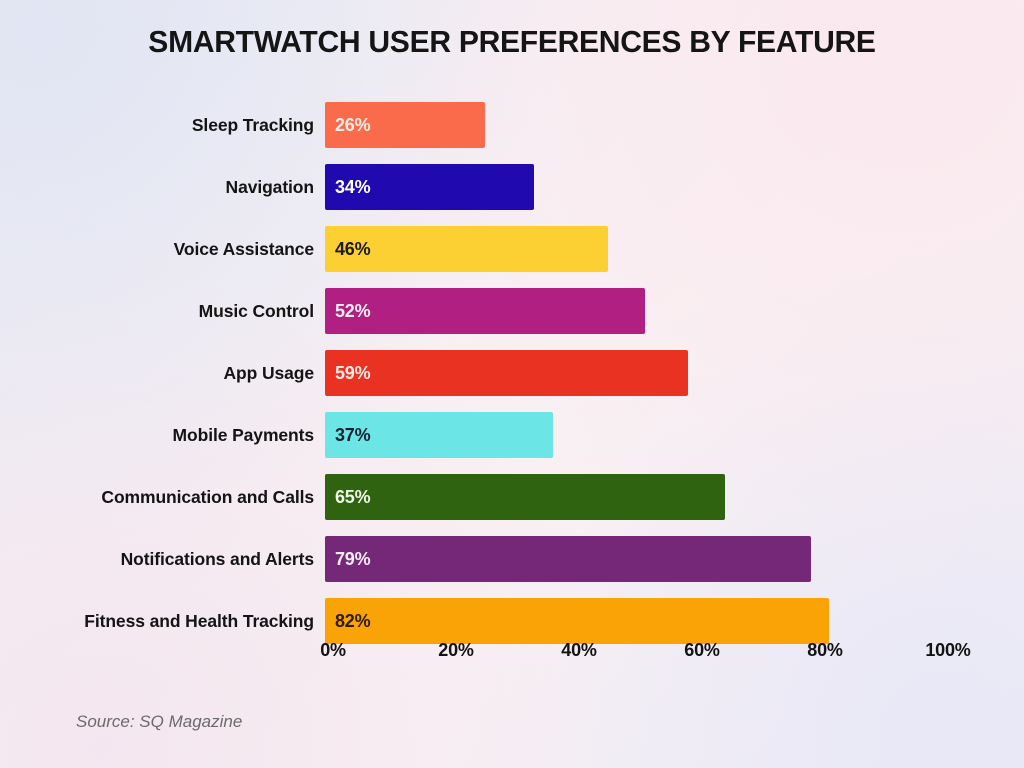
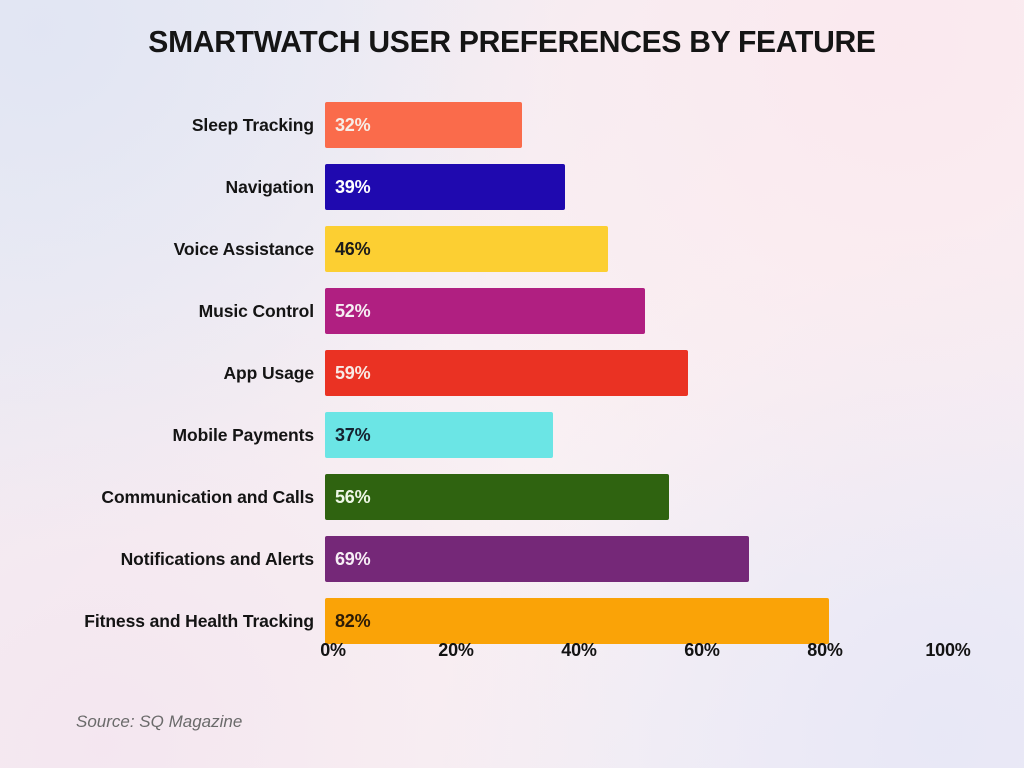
Sleep Tracking: 26% -> 32%
Navigation: 34% -> 39%
Communication and Calls: 65% -> 56%
Notifications and Alerts: 79% -> 69%
